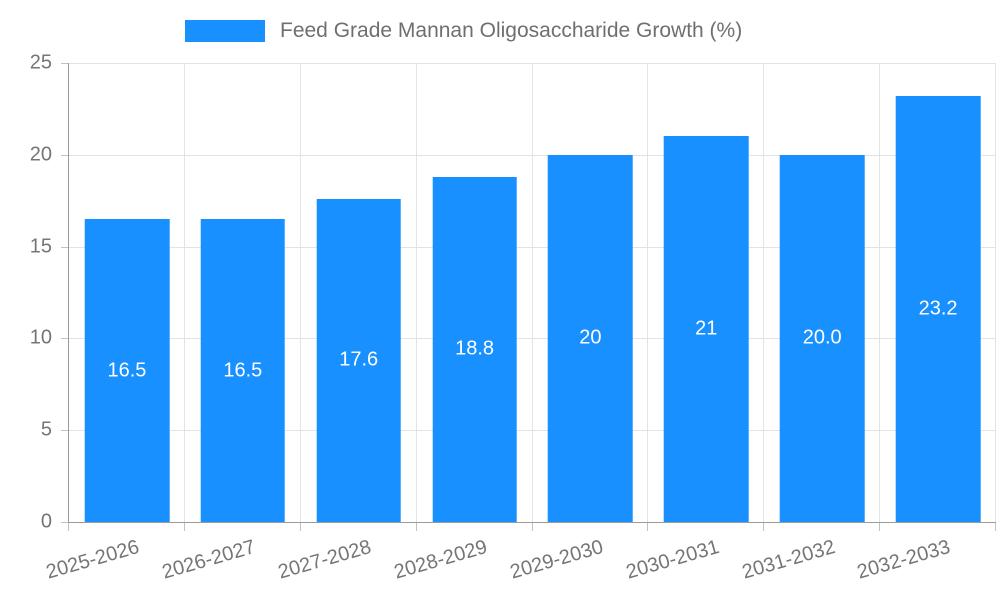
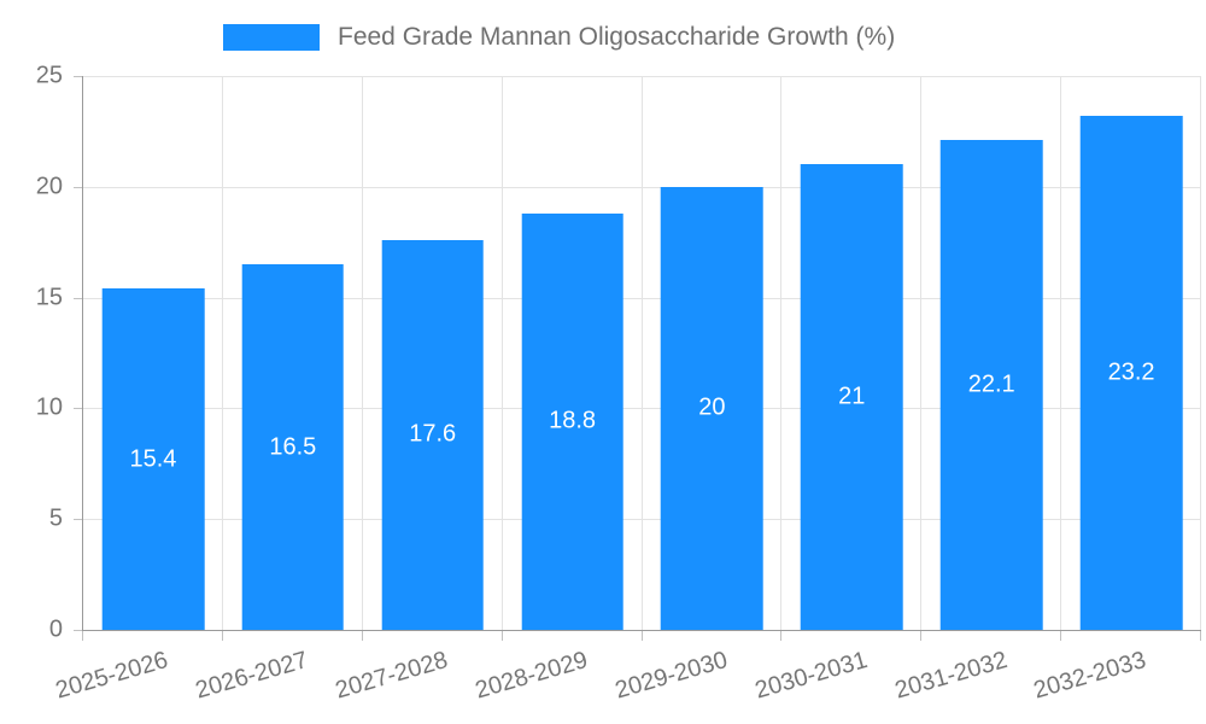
2025-2026: 16.5 -> 15.4
2031-2032: 20.0 -> 22.1
